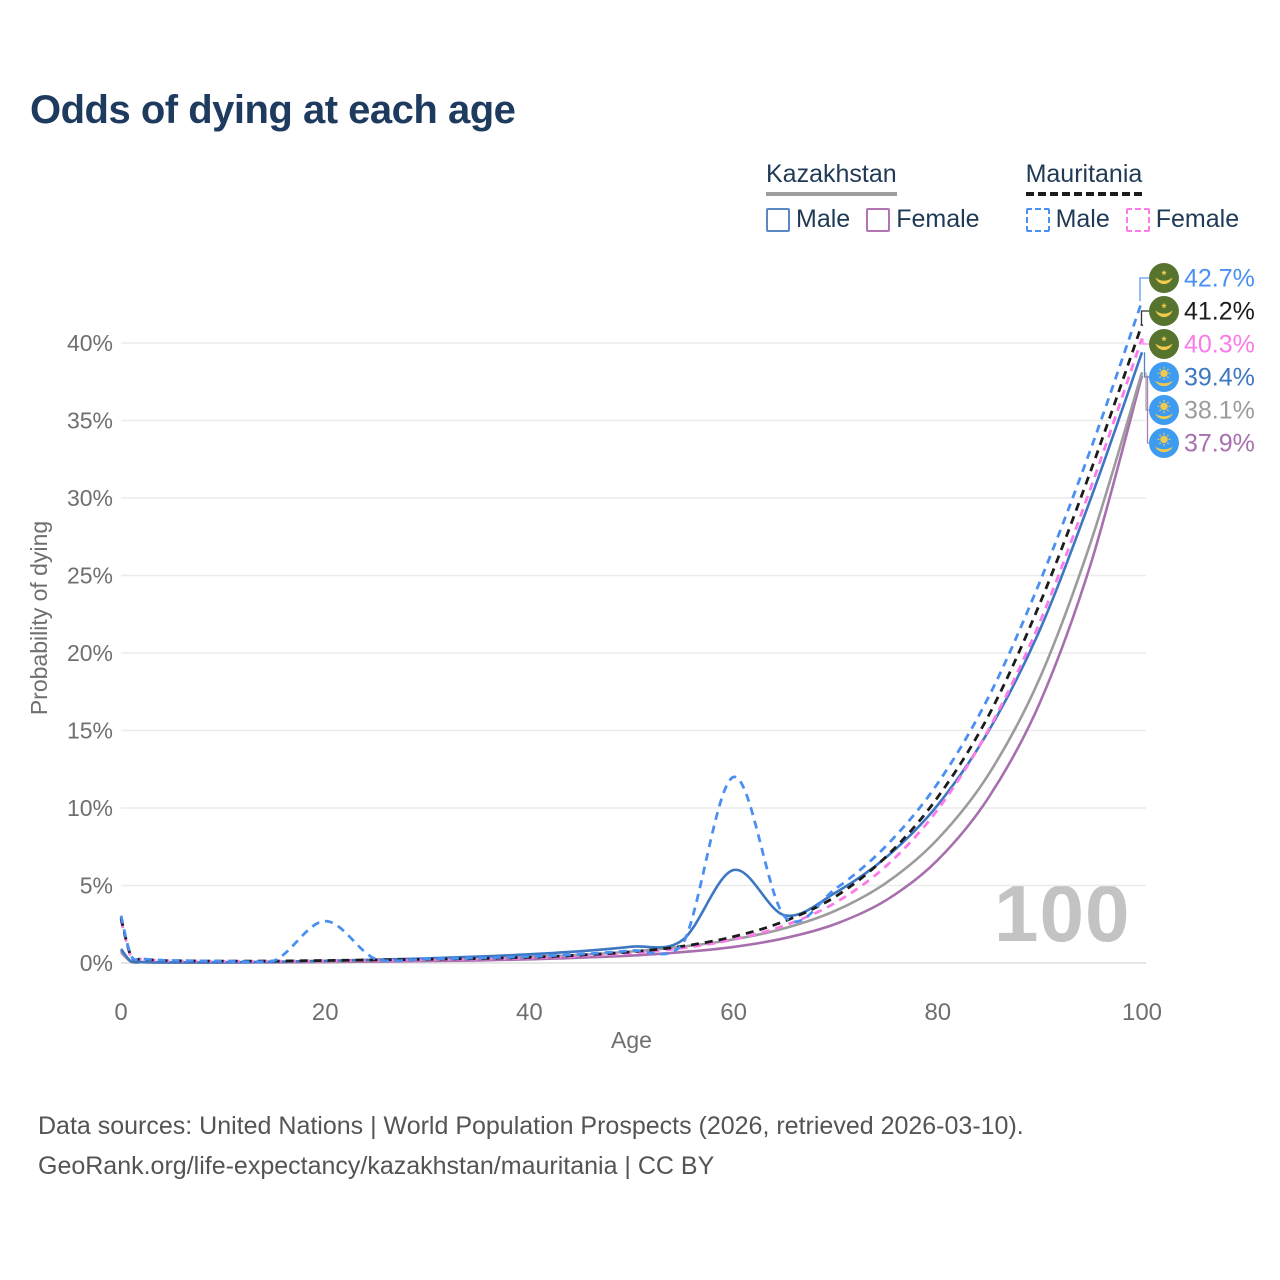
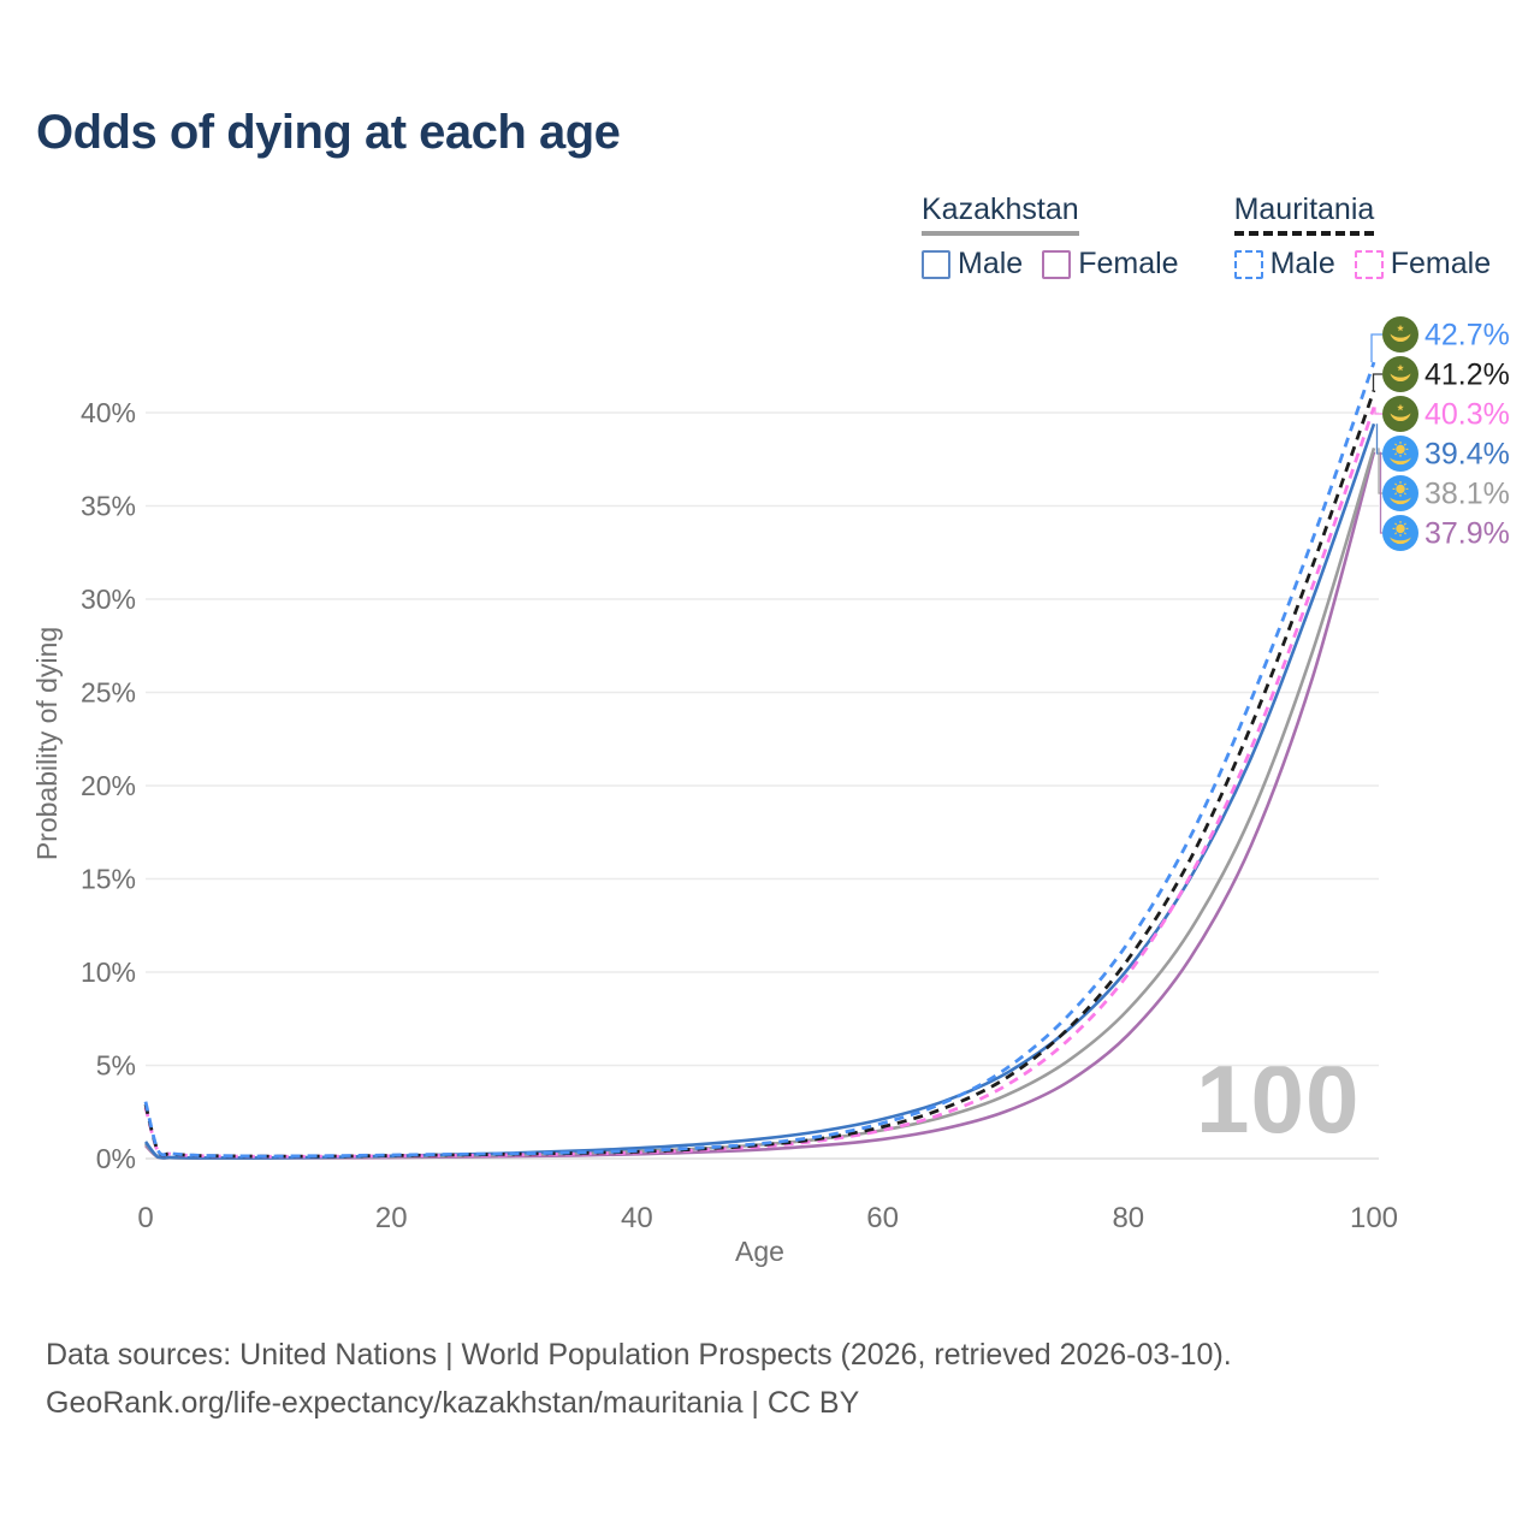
Mauritania Male/20: 2.7% -> 0.2%
Mauritania Male/60: 12.0% -> 1.9%
Kazakhstan Male/60: 6.0% -> 2.1%
